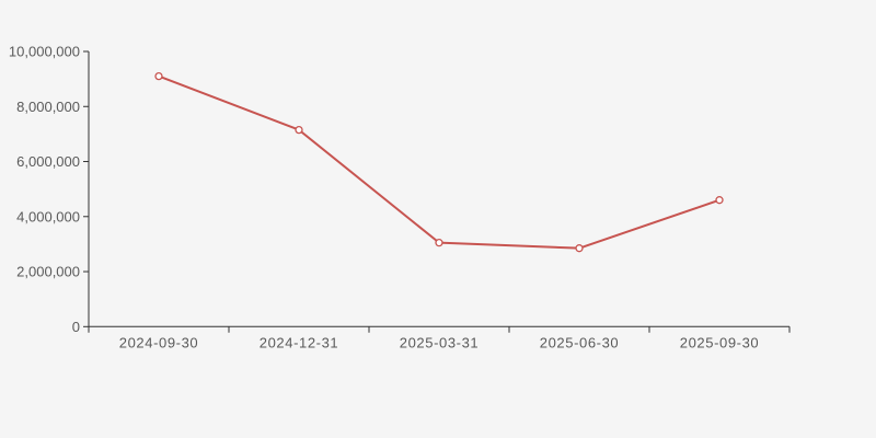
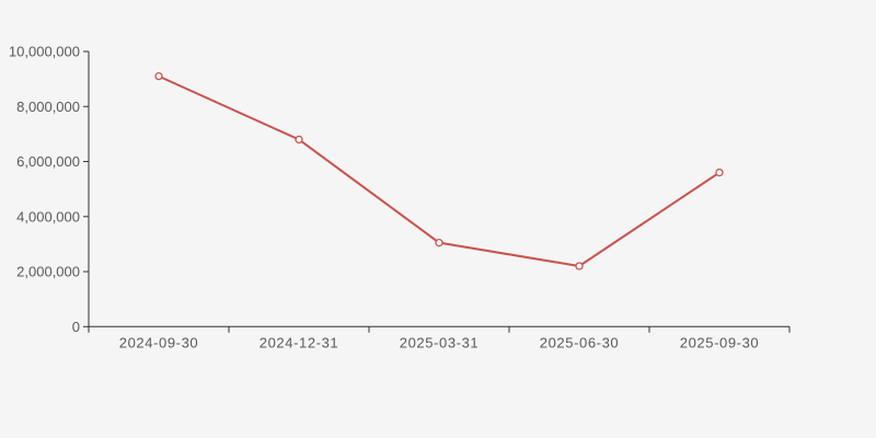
2024-12-31: 7200000 -> 6800000
2025-06-30: 2800000 -> 2200000
2025-09-30: 4600000 -> 5600000
